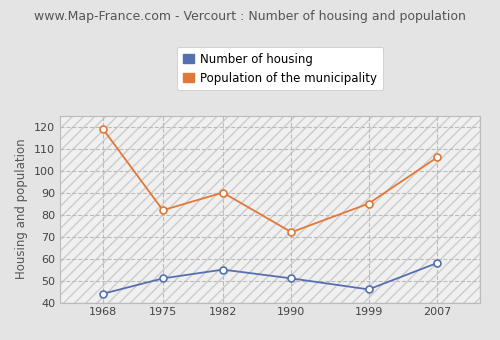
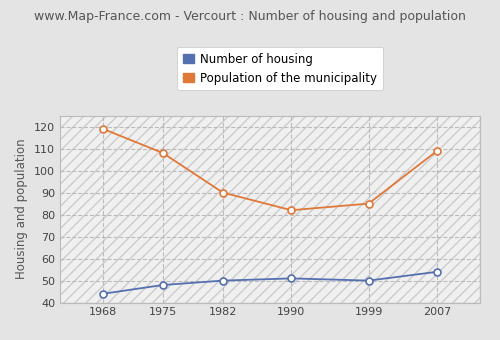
Number of housing/1975: 51 -> 48
Population of the municipality/1975: 82 -> 108
Number of housing/1982: 55 -> 50
Population of the municipality/1990: 72 -> 82
Number of housing/1999: 46 -> 50
Number of housing/2007: 58 -> 54
Population of the municipality/2007: 106 -> 109
